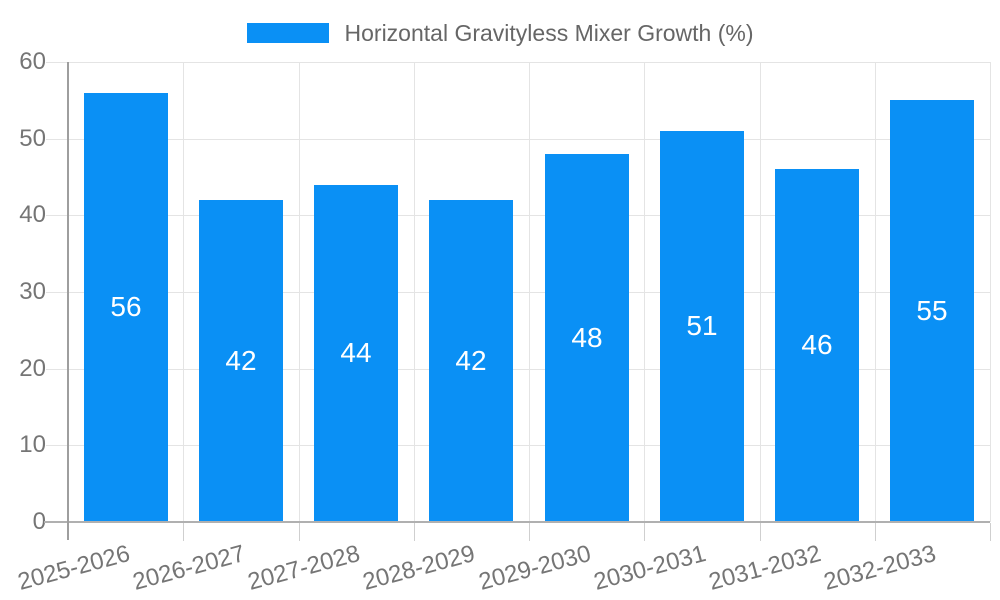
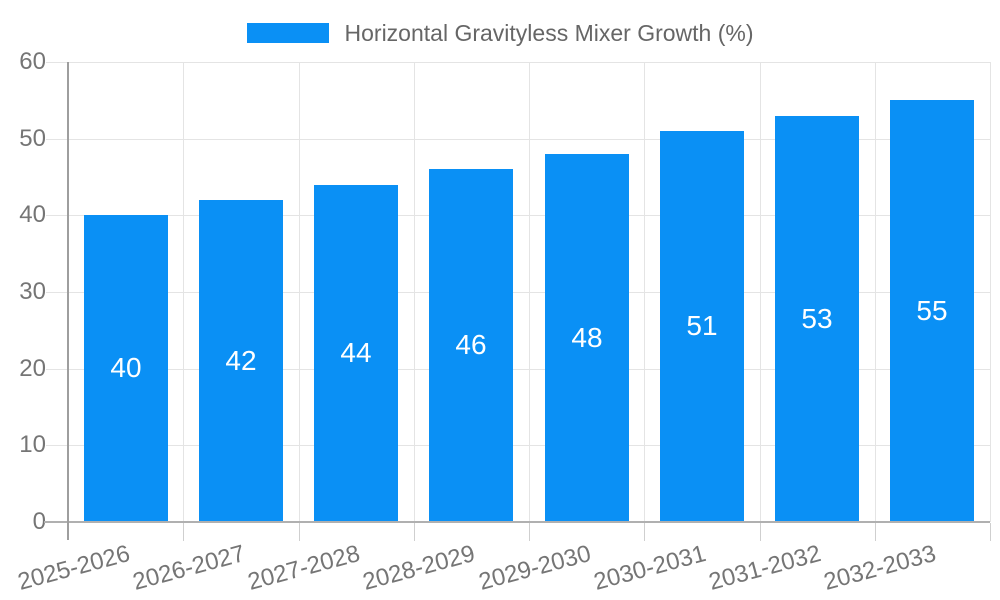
2025-2026: 56 -> 40
2028-2029: 42 -> 46
2031-2032: 46 -> 53
